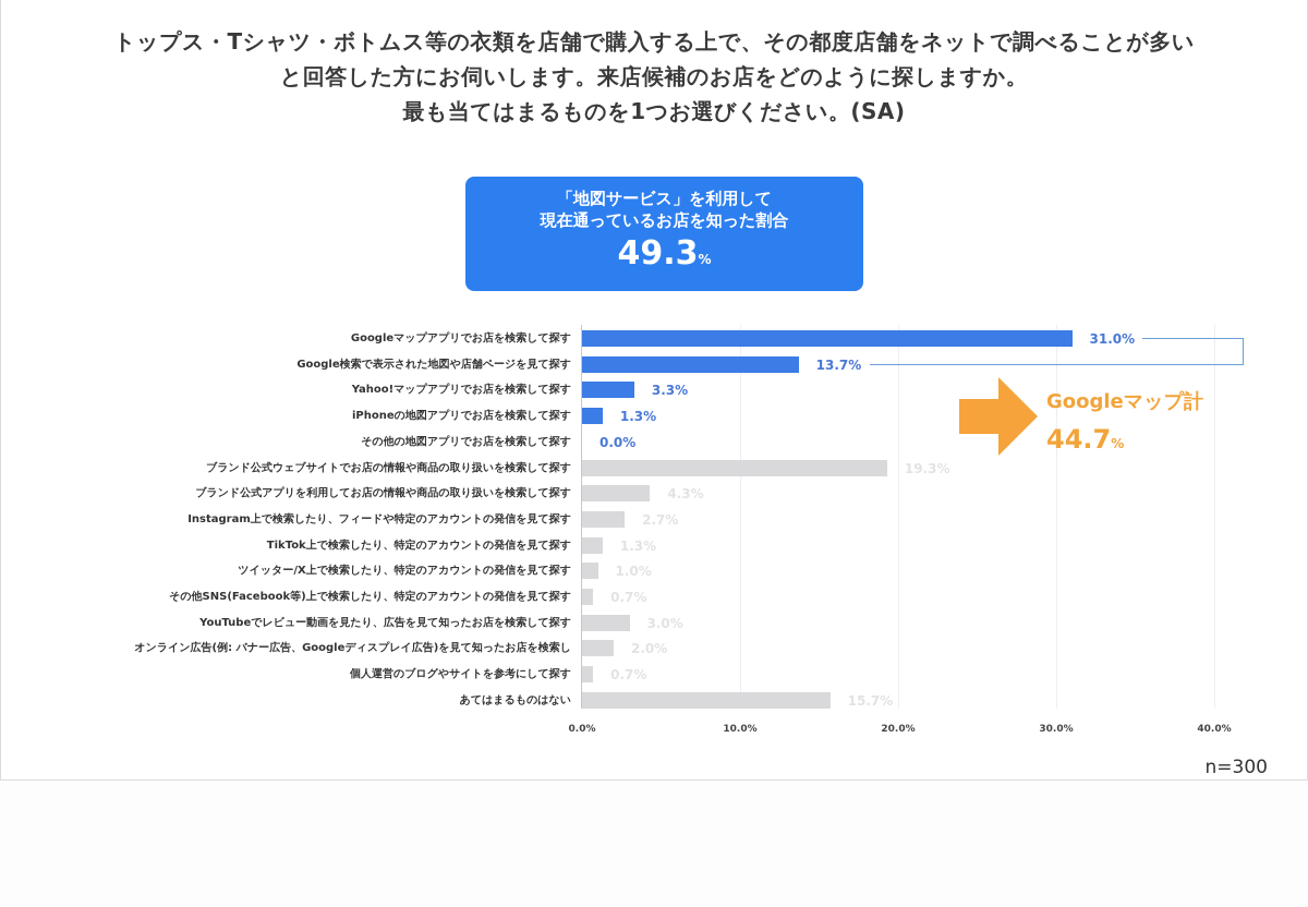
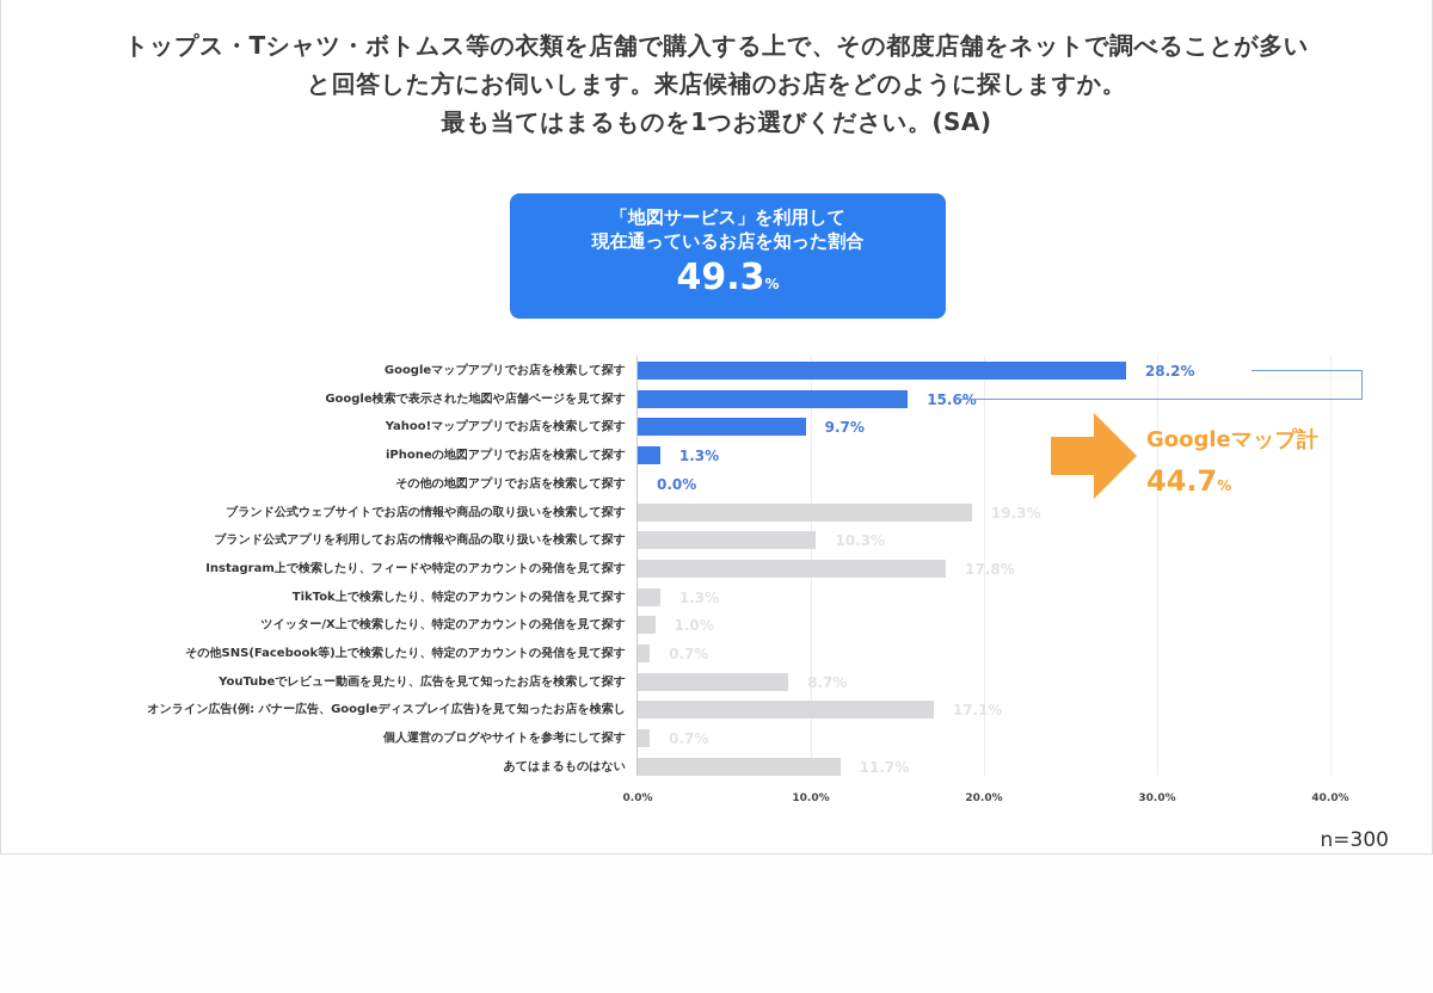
Googleマップアプリでお店を検索して探す: 31.0% -> 28.2%
Google検索で表示された地図や店舗ページを見て探す: 13.7% -> 15.6%
Yahoo!マップアプリでお店を検索して探す: 3.3% -> 9.7%
ブランド公式アプリを利用してお店の情報や商品の取り扱いを検索して探す: 4.3% -> 10.3%
Instagram上で検索したり、フィードや特定のアカウントの発信を見て探す: 2.7% -> 17.8%
YouTubeでレビュー動画を見たり、広告を見て知ったお店を検索して探す: 3.0% -> 8.7%
オンライン広告(例: バナー広告、Googleディスプレイ広告)を見て知ったお店を検索し: 2.0% -> 17.1%
あてはまるものはない: 15.7% -> 11.7%
